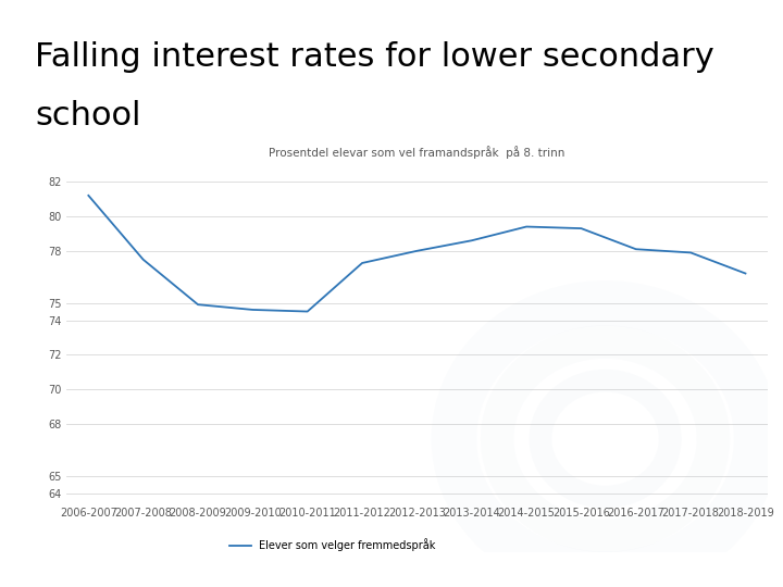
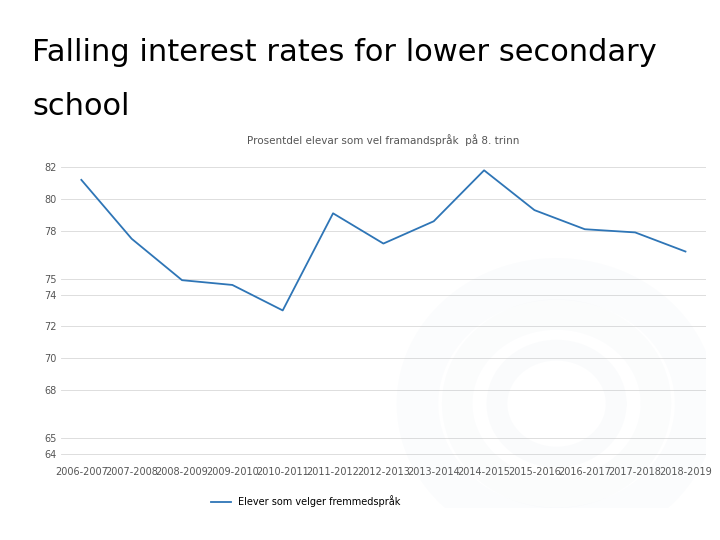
Prosentdel elevar som vel framandspråk på 8. trinn/2010-2011: 74.5 -> 73.0
Prosentdel elevar som vel framandspråk på 8. trinn/2011-2012: 77.3 -> 79.1
Prosentdel elevar som vel framandspråk på 8. trinn/2012-2013: 78.0 -> 77.2
Prosentdel elevar som vel framandspråk på 8. trinn/2014-2015: 79.4 -> 81.8
